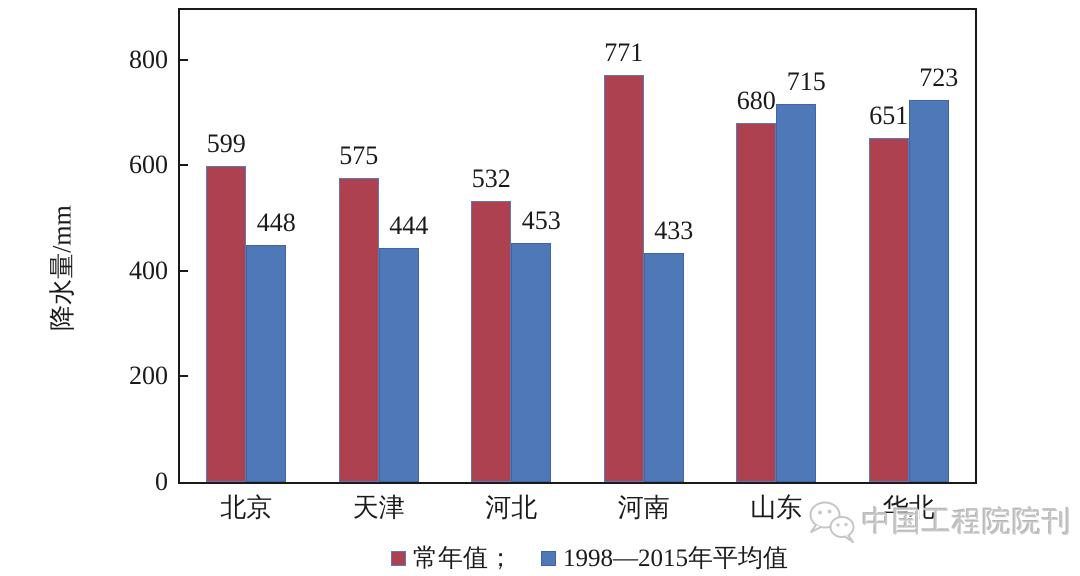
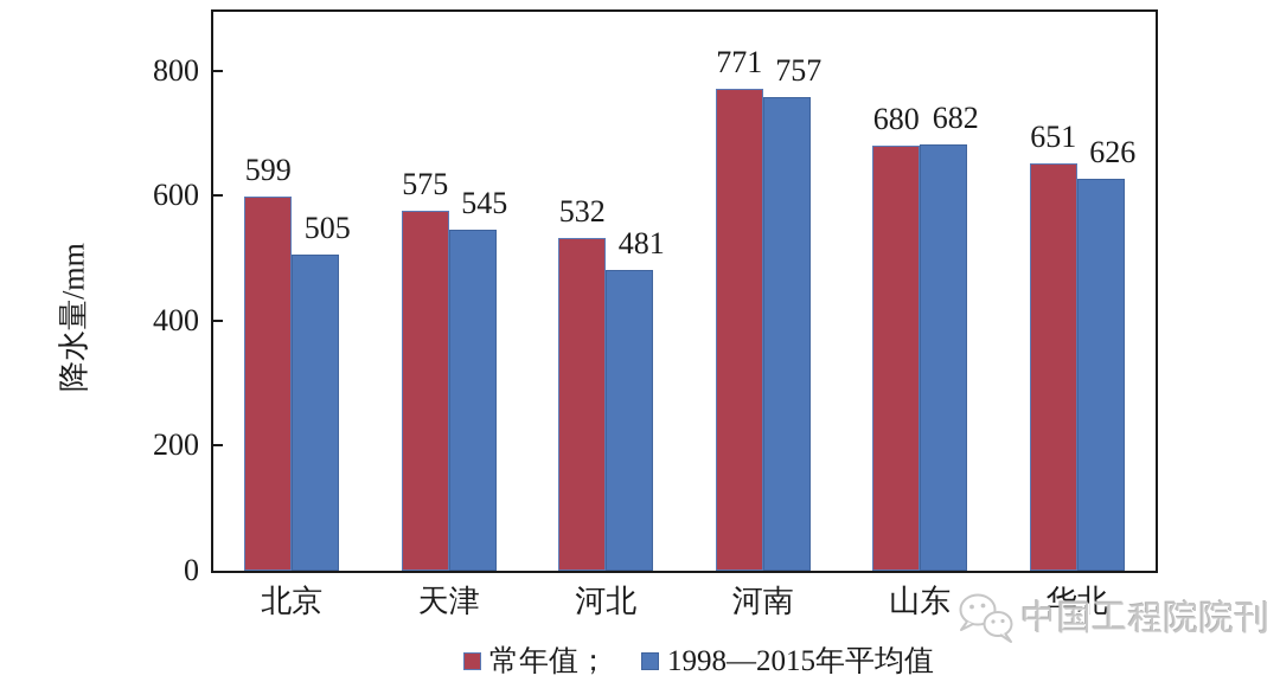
1998—2015年平均值/北京: 448 -> 505
1998—2015年平均值/天津: 444 -> 545
1998—2015年平均值/河北: 453 -> 481
1998—2015年平均值/河南: 433 -> 757
1998—2015年平均值/山东: 715 -> 682
1998—2015年平均值/华北: 723 -> 626
